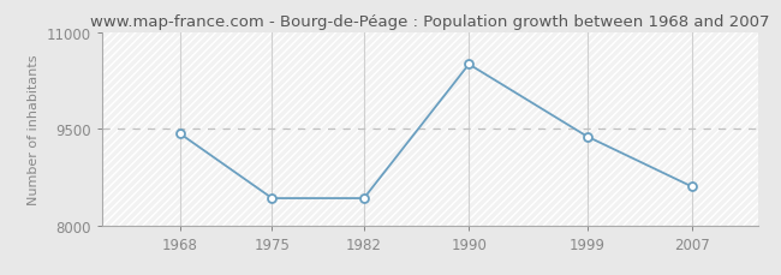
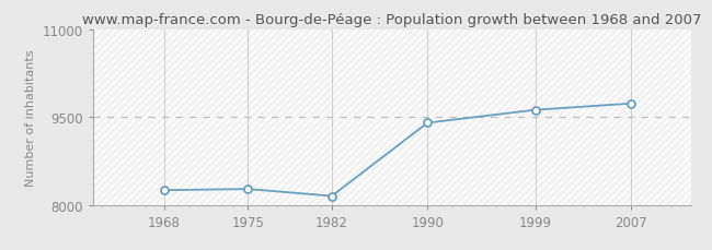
1968: 9420 -> 8250
1975: 8420 -> 8270
1982: 8420 -> 8150
1990: 10500 -> 9400
1999: 9380 -> 9620
2007: 8600 -> 9730
